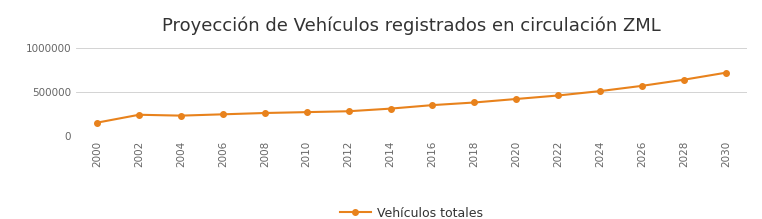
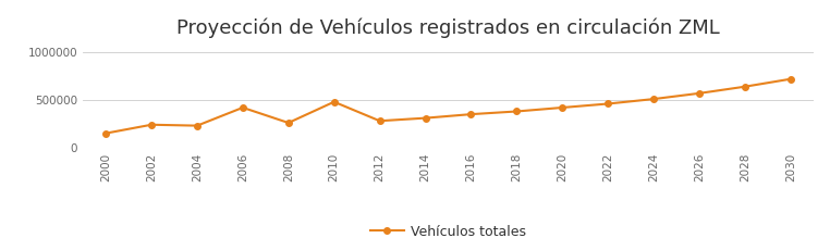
2006: 240000 -> 420000
2010: 270000 -> 480000
